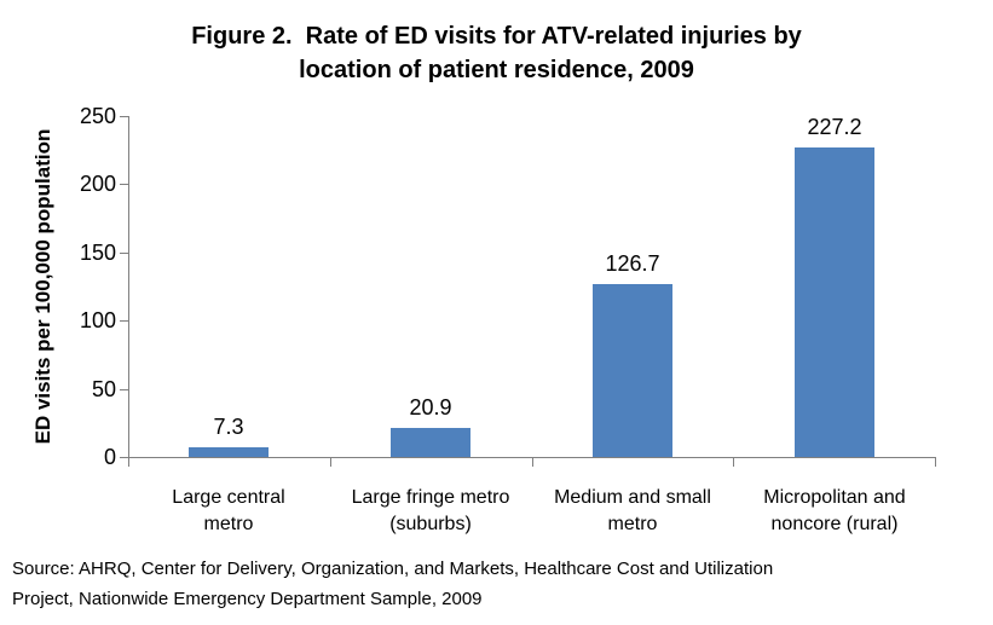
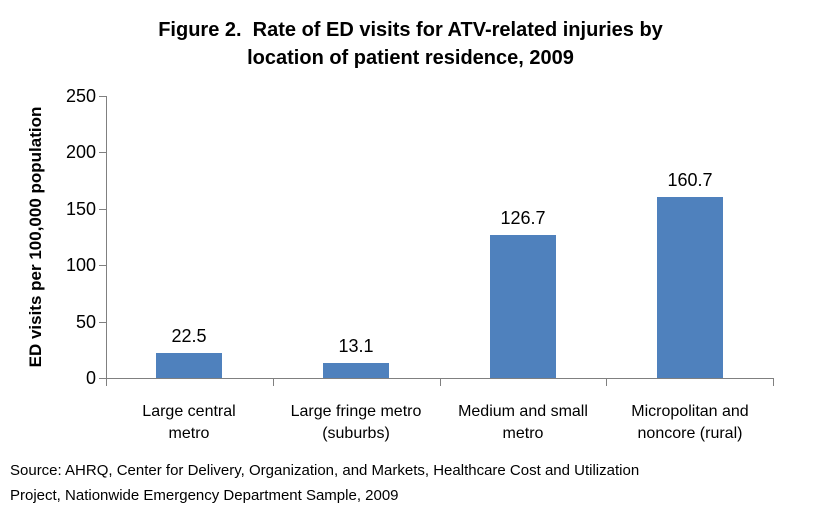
Large central metro: 7.3 -> 22.5
Large fringe metro (suburbs): 20.9 -> 13.1
Micropolitan and noncore (rural): 227.2 -> 160.7
